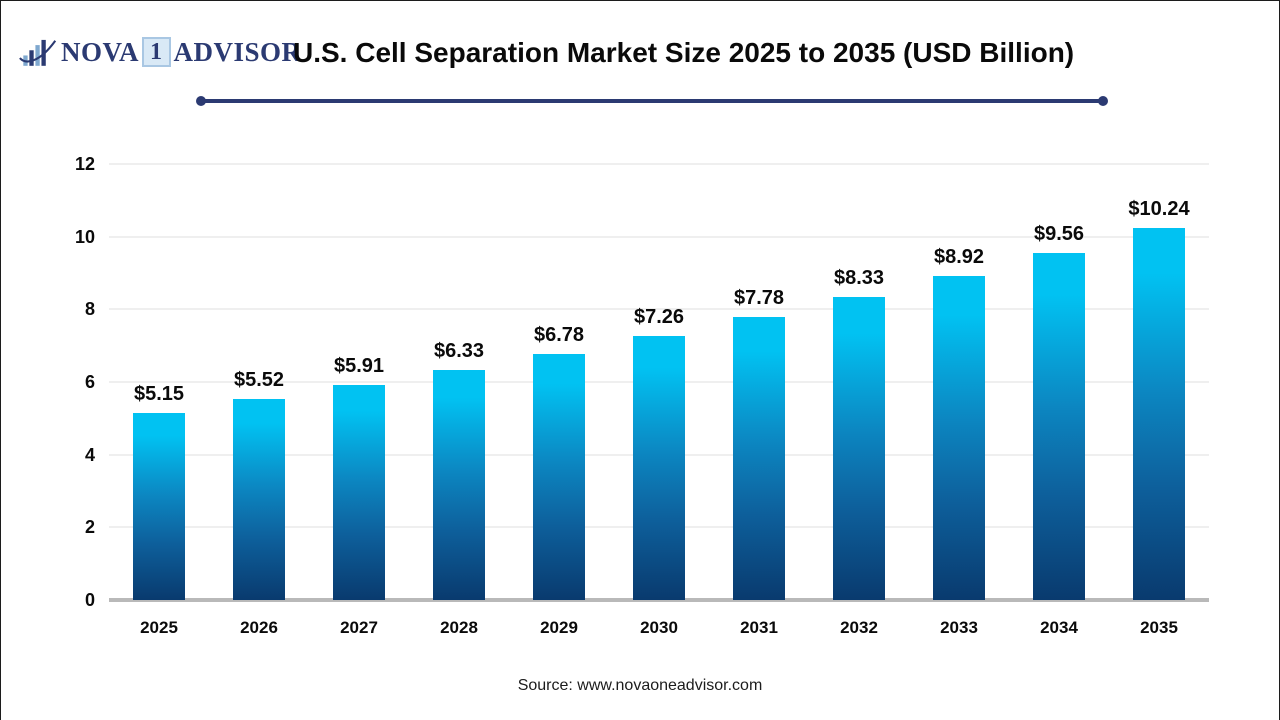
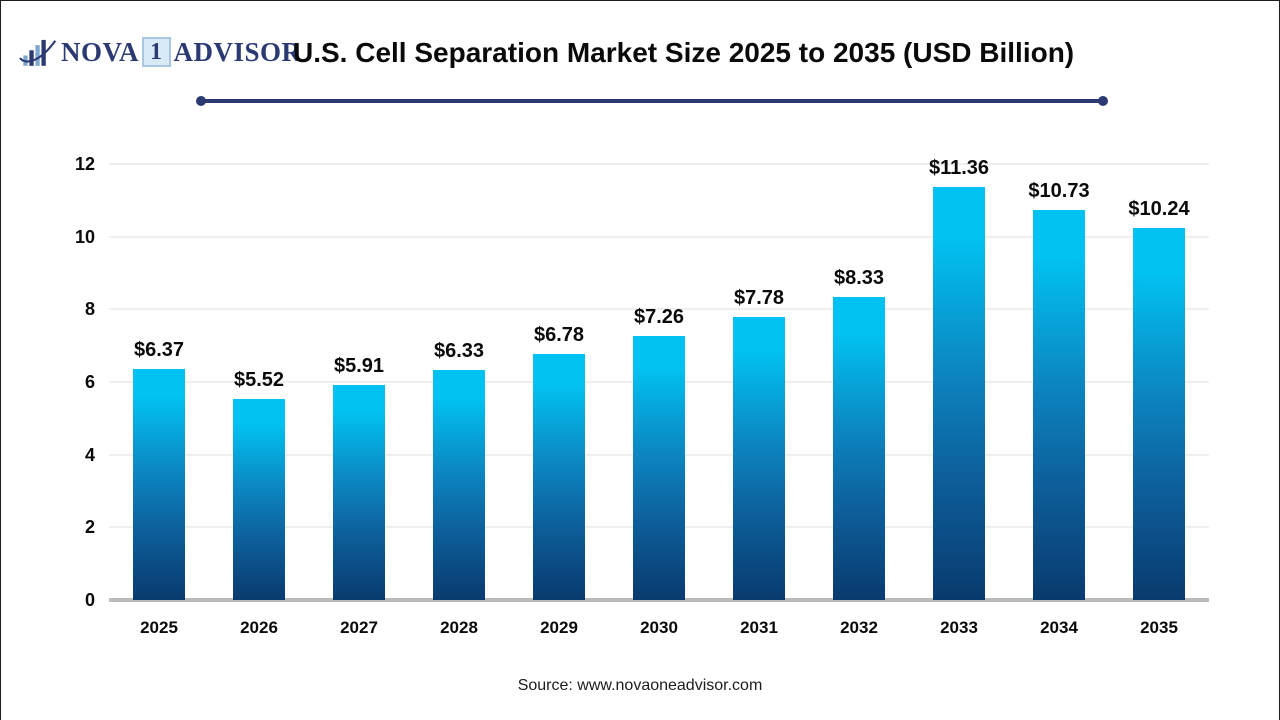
2025: $5.15 -> $6.37
2033: $8.92 -> $11.36
2034: $9.56 -> $10.73
